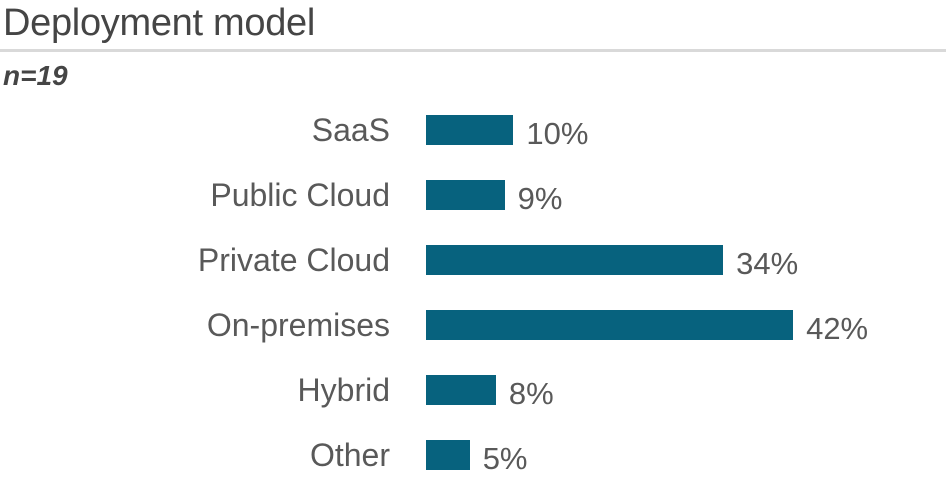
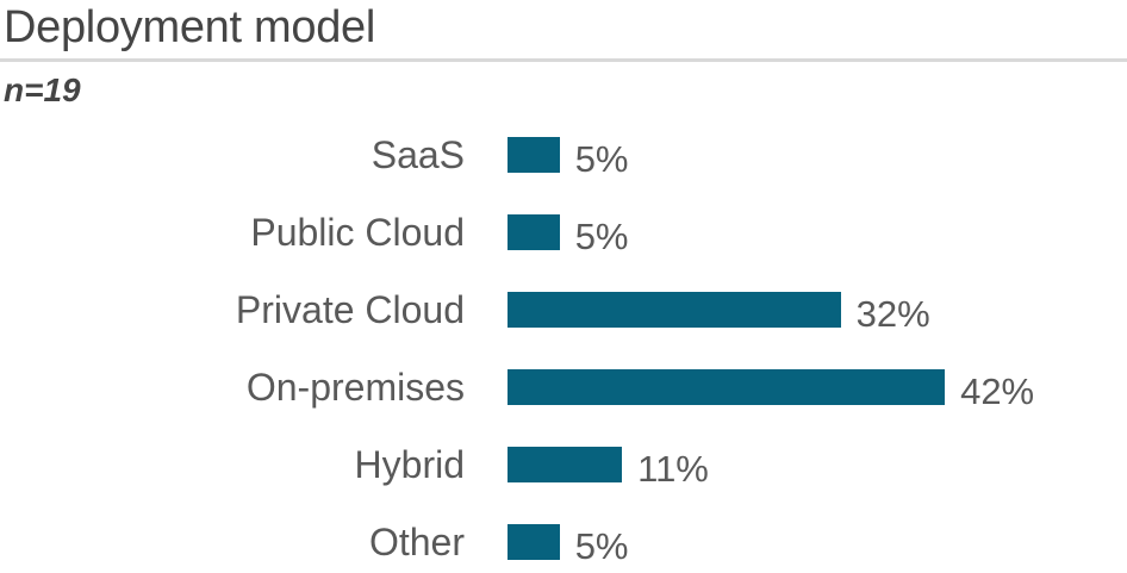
SaaS: 10% -> 5%
Public Cloud: 9% -> 5%
Private Cloud: 34% -> 32%
Hybrid: 8% -> 11%
